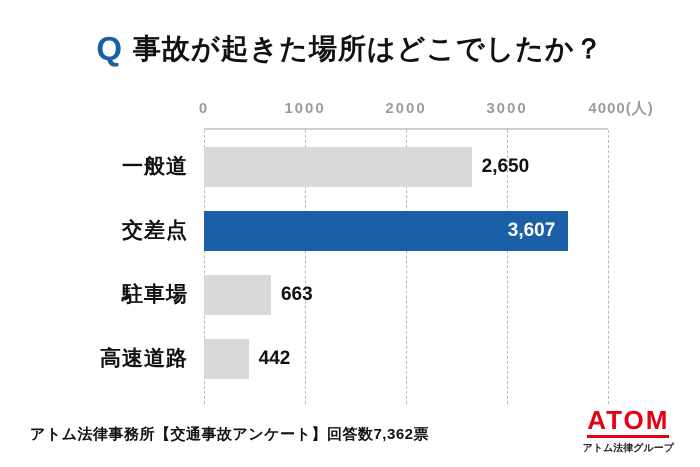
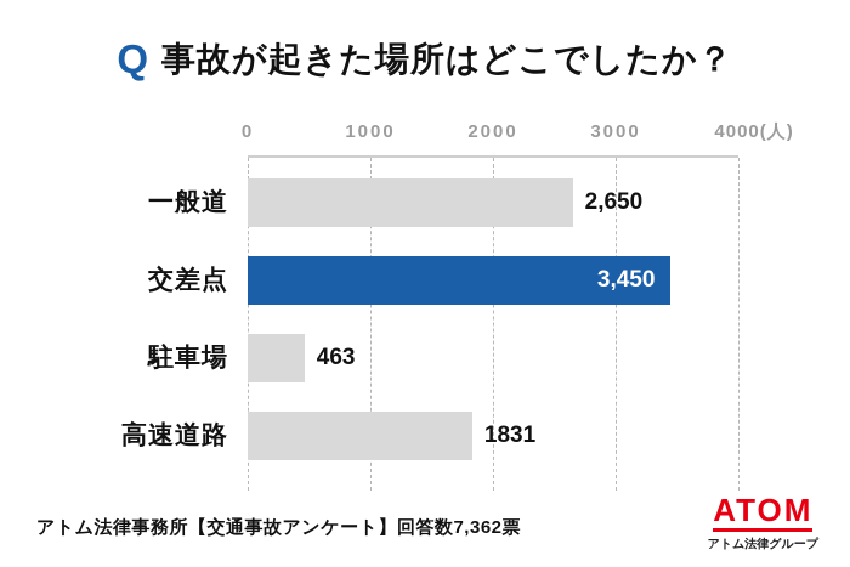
交差点: 3,607 -> 3,450
駐車場: 663 -> 463
高速道路: 442 -> 1831
